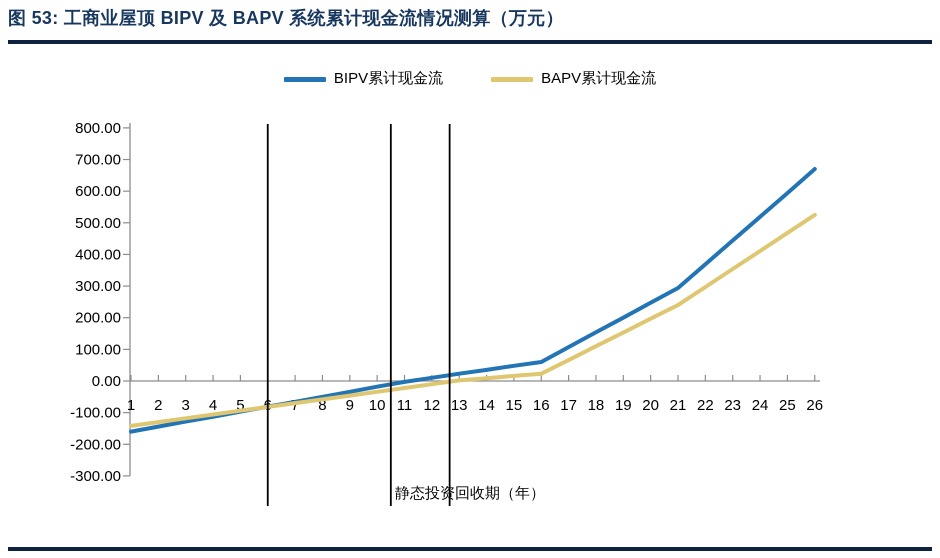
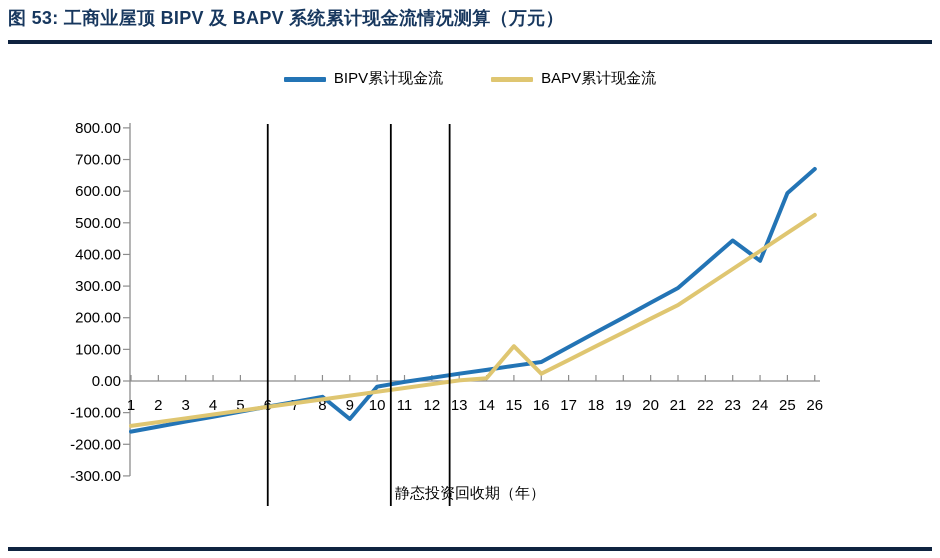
BIPV累计现金流/9: -30 -> -120
BAPV累计现金流/15: 20 -> 110
BIPV累计现金流/24: 520 -> 380
